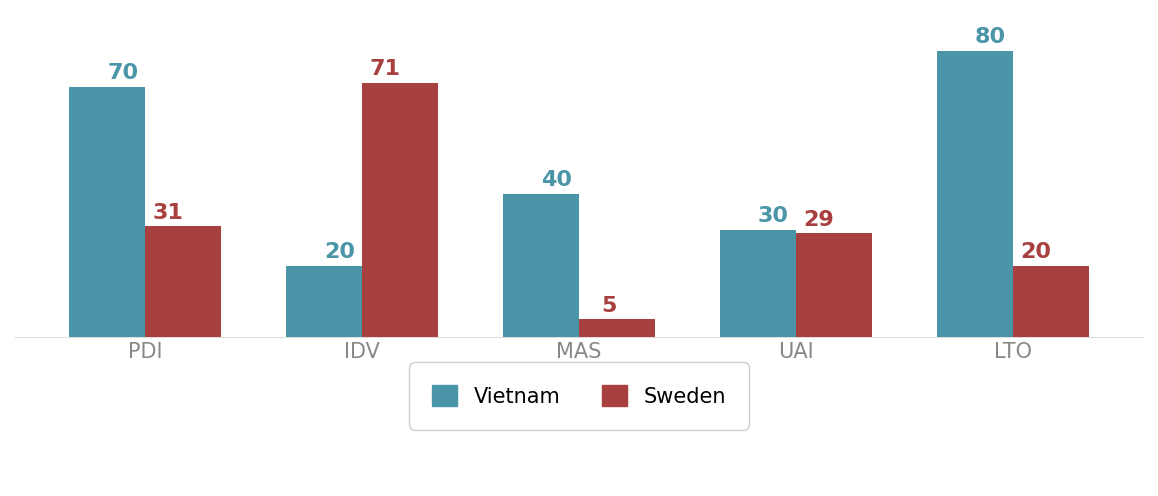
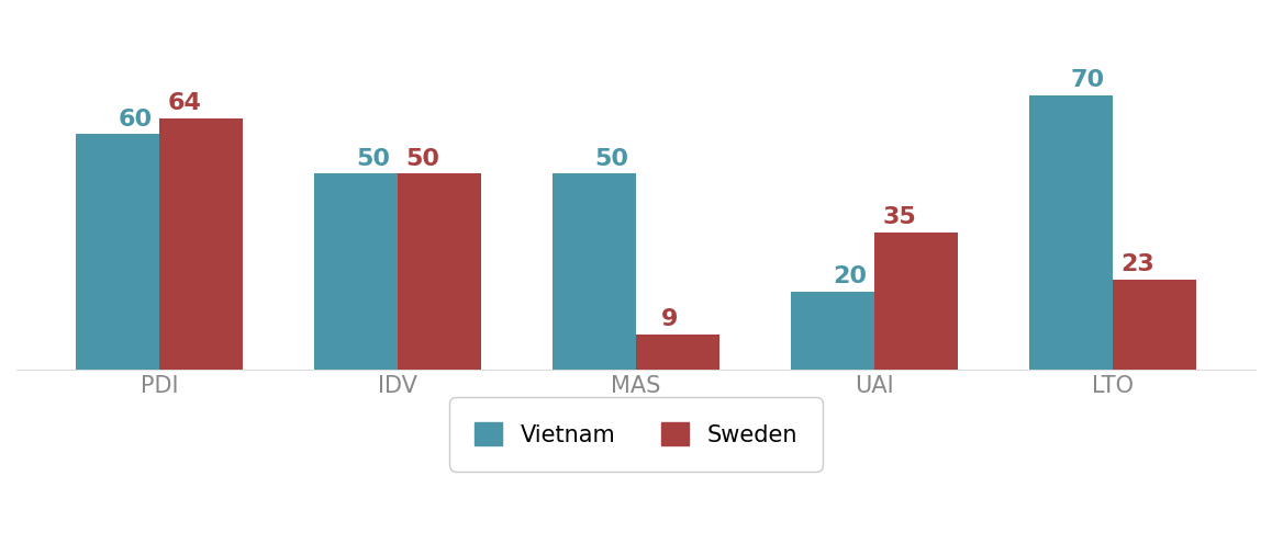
Vietnam/PDI: 70 -> 60
Sweden/PDI: 31 -> 64
Vietnam/IDV: 20 -> 50
Sweden/IDV: 71 -> 50
Vietnam/MAS: 40 -> 50
Sweden/MAS: 5 -> 9
Vietnam/UAI: 30 -> 20
Sweden/UAI: 29 -> 35
Vietnam/LTO: 80 -> 70
Sweden/LTO: 20 -> 23
